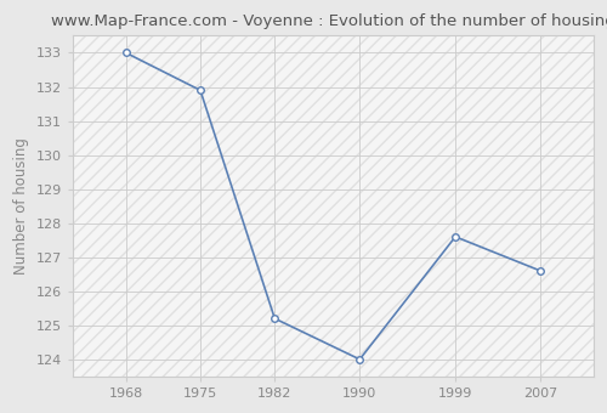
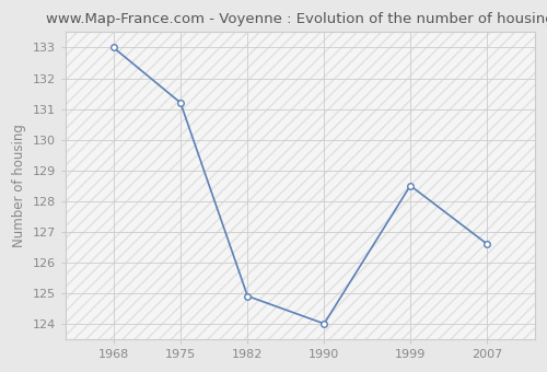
1975: 131.9 -> 131.2
1982: 125.2 -> 124.9
1999: 127.6 -> 128.5
